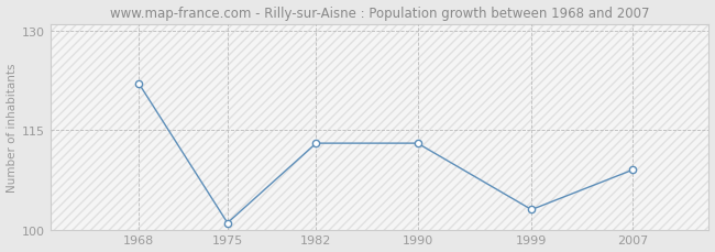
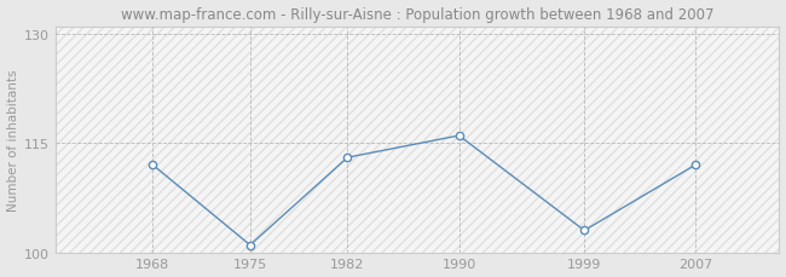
1968: 122 -> 112
1990: 113 -> 116
2007: 109 -> 112
